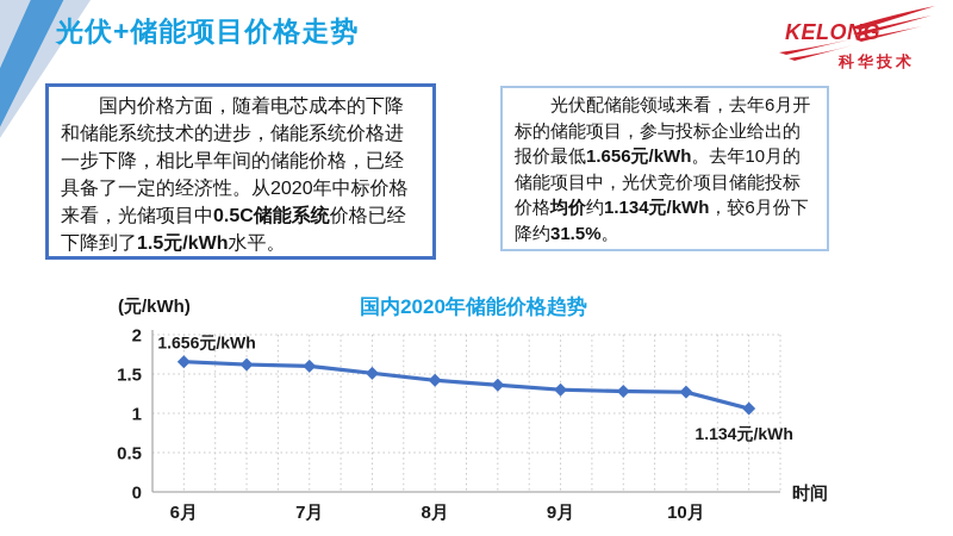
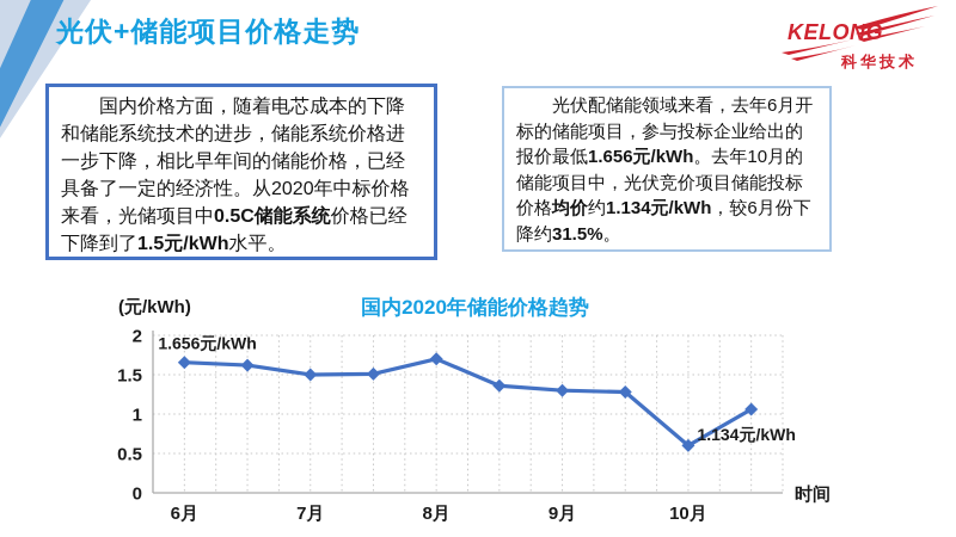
7月: 1.6 -> 1.5
8月: 1.4 -> 1.7
10月: 1.3 -> 0.6
